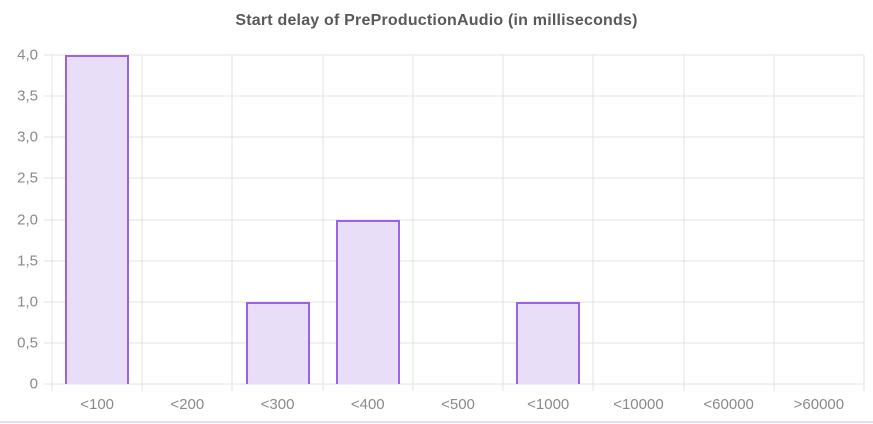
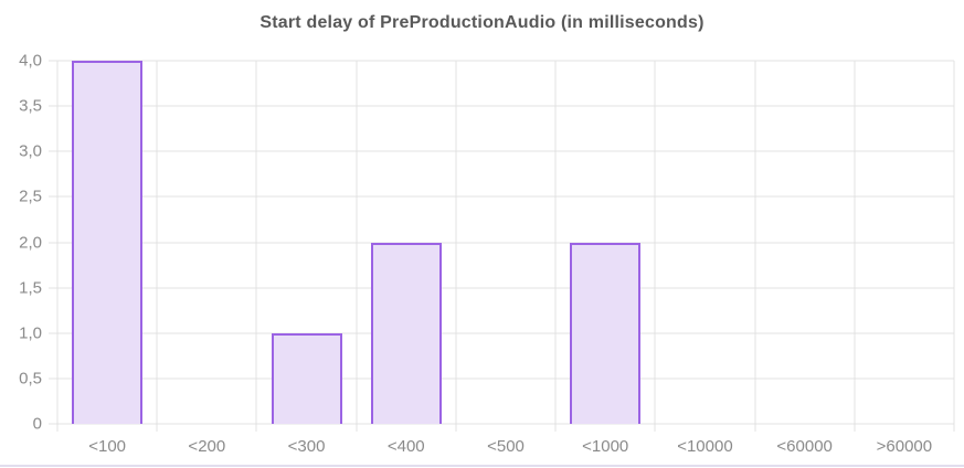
<1000: 1 -> 2
